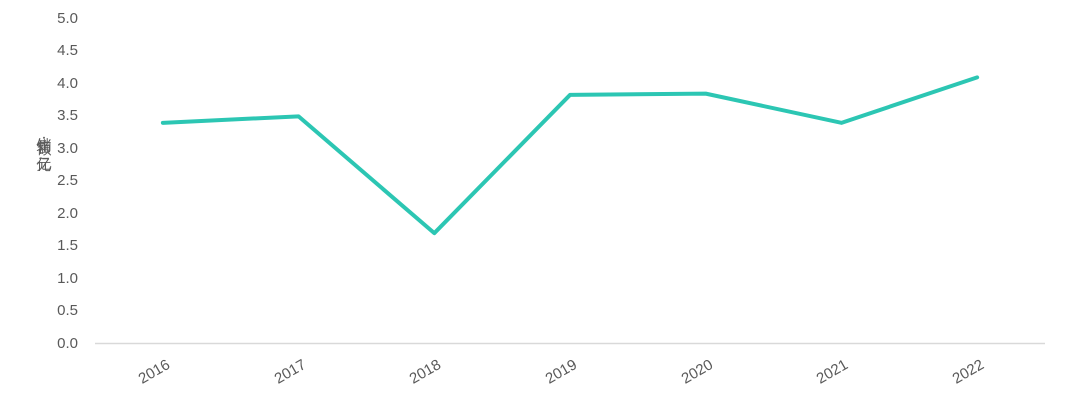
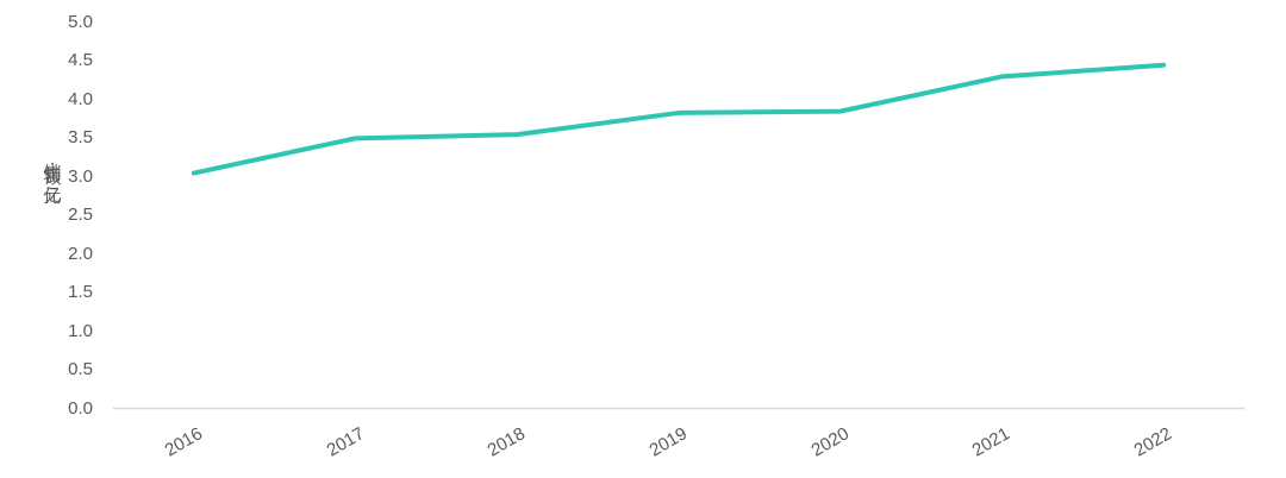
2016: 3.4 -> 3.0
2018: 1.7 -> 3.5
2021: 3.4 -> 4.3
2022: 4.1 -> 4.5
